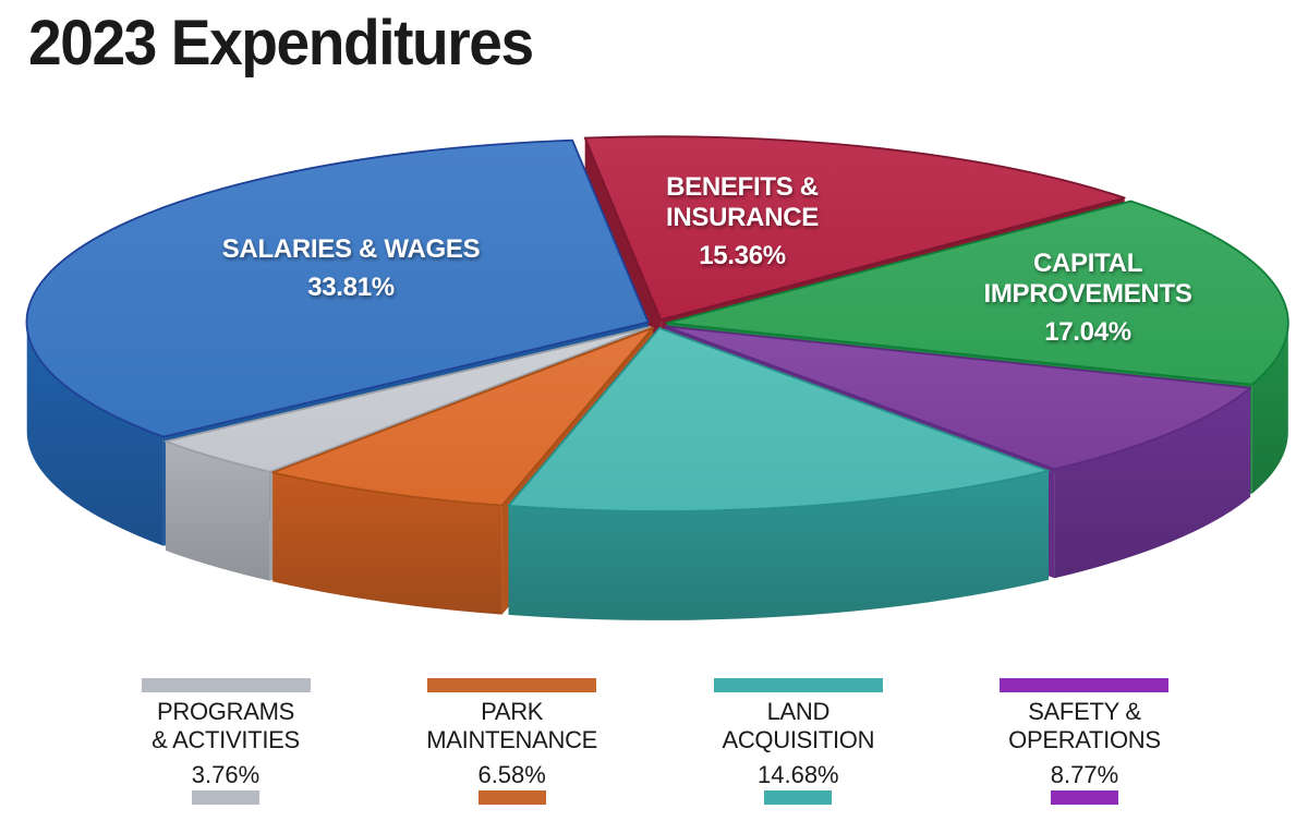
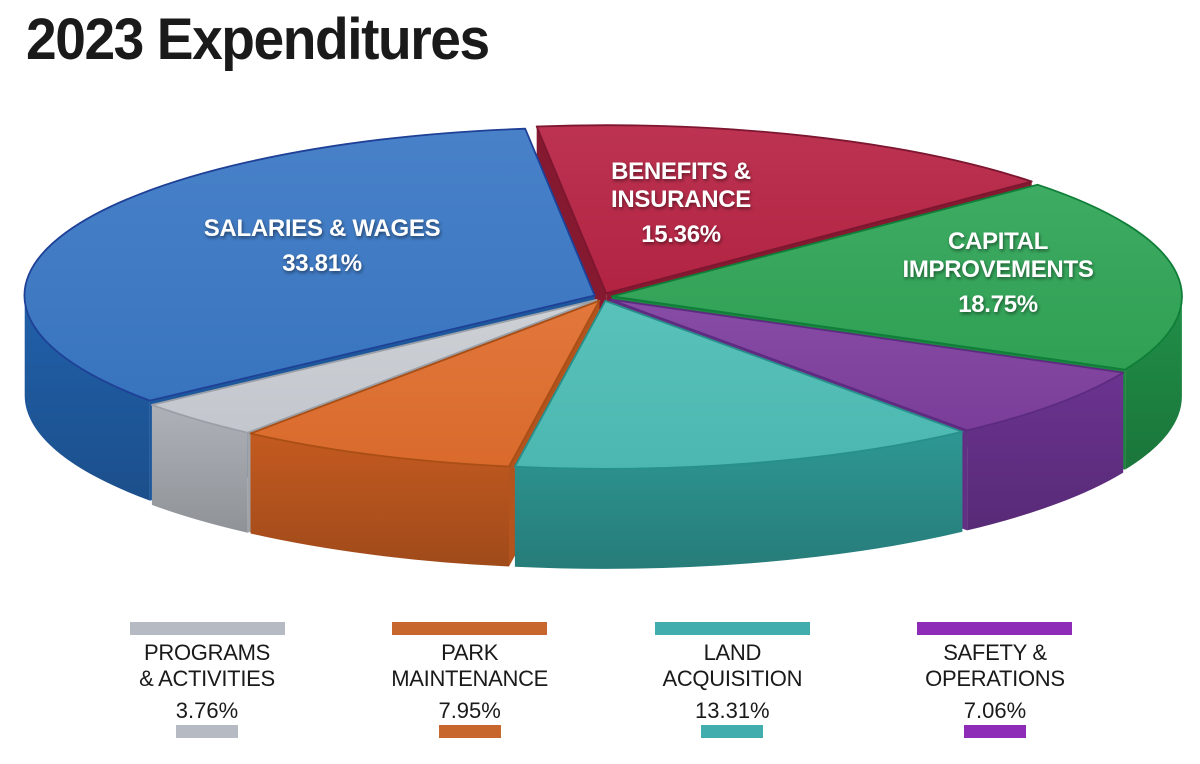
CAPITAL IMPROVEMENTS: 17.04% -> 18.75%
SAFETY & OPERATIONS: 8.77% -> 7.06%
LAND ACQUISITION: 14.68% -> 13.31%
PARK MAINTENANCE: 6.58% -> 7.95%
